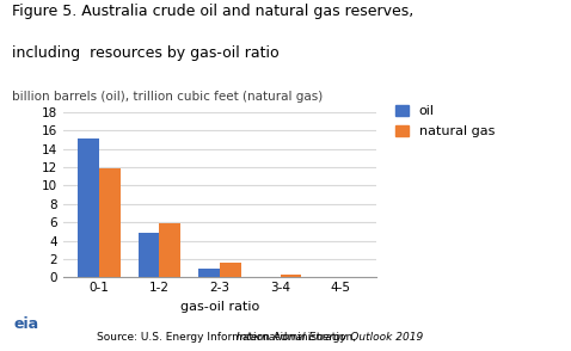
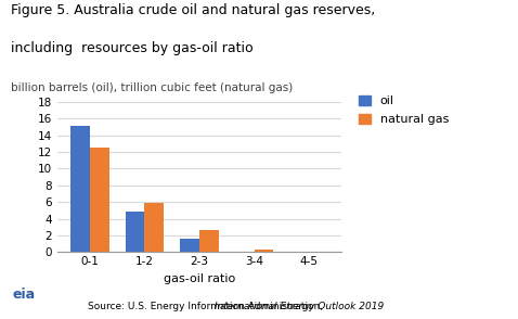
natural gas/0-1: 11.9 -> 12.6
oil/2-3: 0.9 -> 1.6
natural gas/2-3: 1.6 -> 2.6
